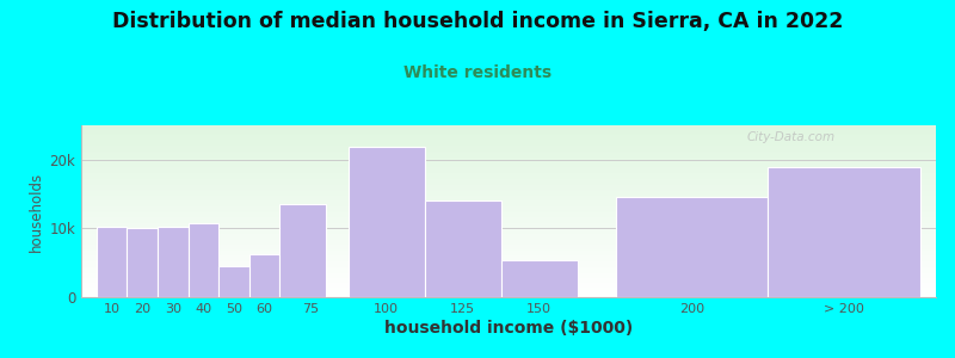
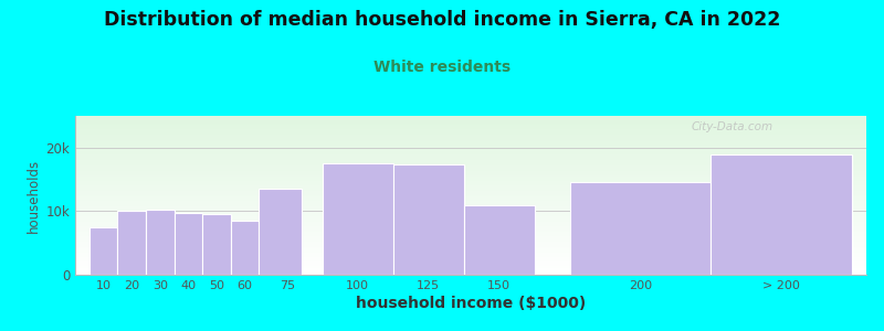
10: 10.2k -> 7.5k
40: 10.8k -> 9.7k
50: 4.6k -> 9.5k
60: 6.2k -> 8.5k
100: 21.8k -> 17.5k
125: 14.0k -> 17.3k
150: 5.4k -> 11.0k
